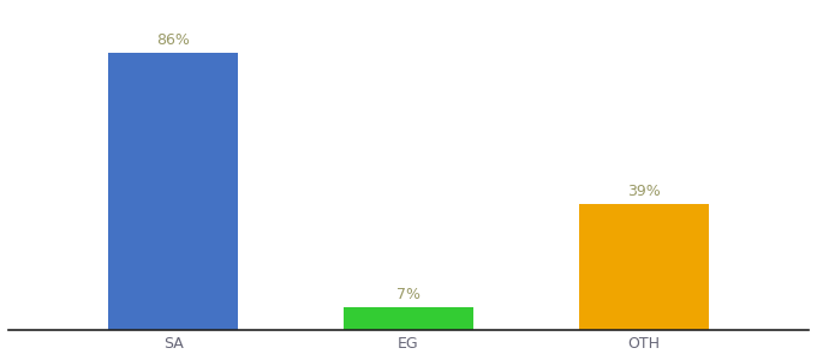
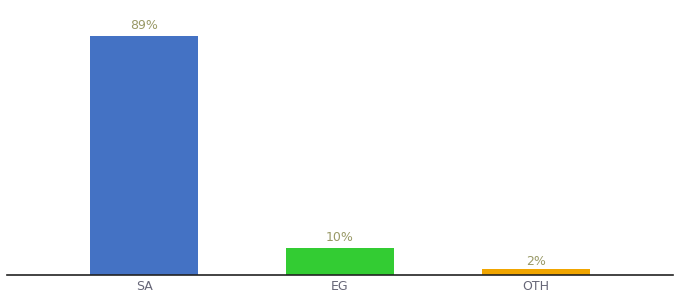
SA: 86% -> 89%
EG: 7% -> 10%
OTH: 39% -> 2%
